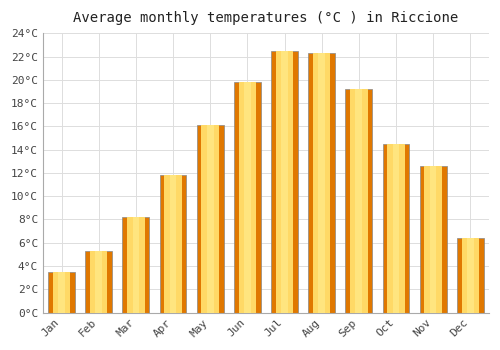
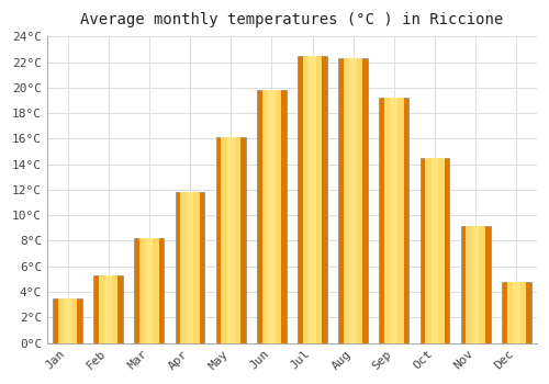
Nov: 12.6°C -> 9.2°C
Dec: 6.4°C -> 4.8°C
